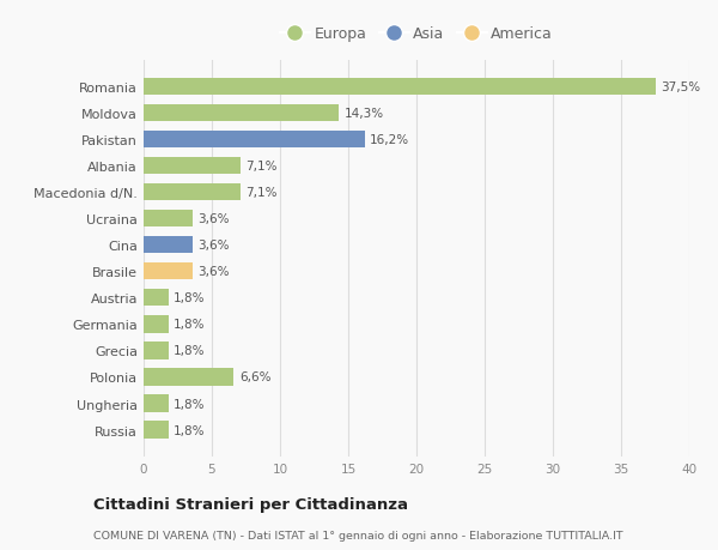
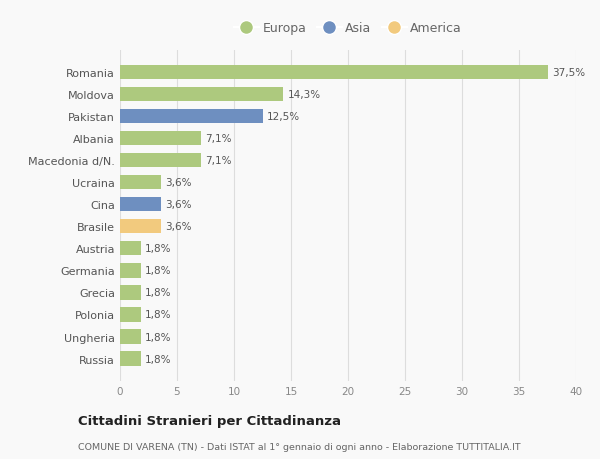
Pakistan: 16,2% -> 12,5%
Polonia: 6,6% -> 1,8%
